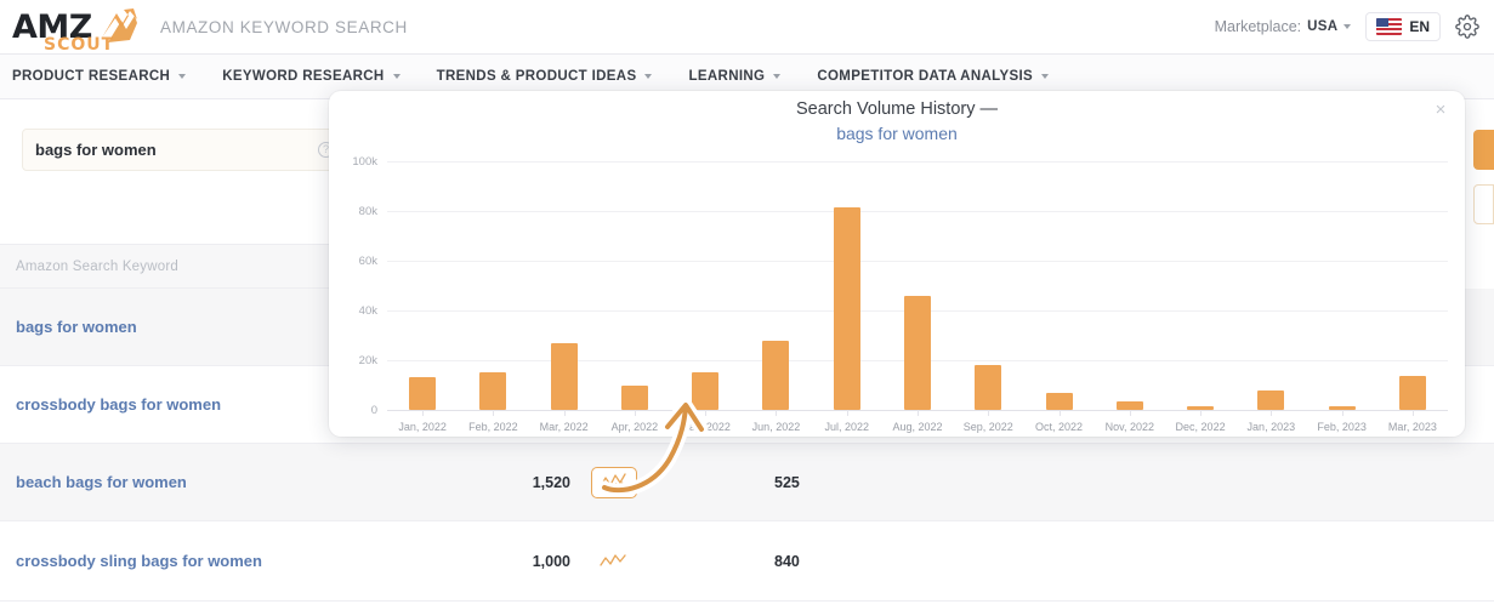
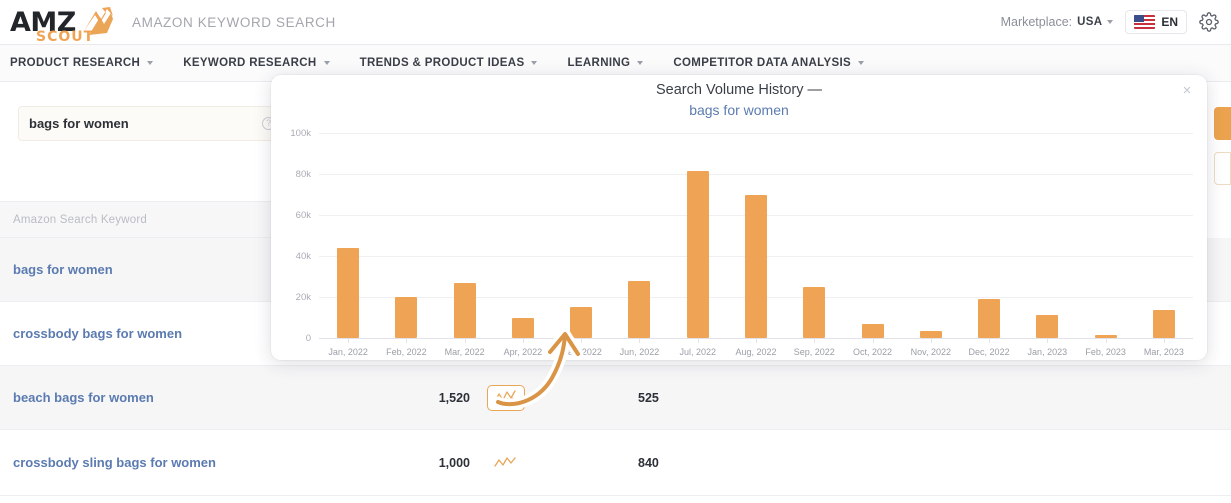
Jan, 2022: 13k -> 44k
Feb, 2022: 15k -> 20k
Aug, 2022: 46k -> 70k
Sep, 2022: 18k -> 25k
Dec, 2022: 2k -> 19k
Jan, 2023: 8k -> 11k
